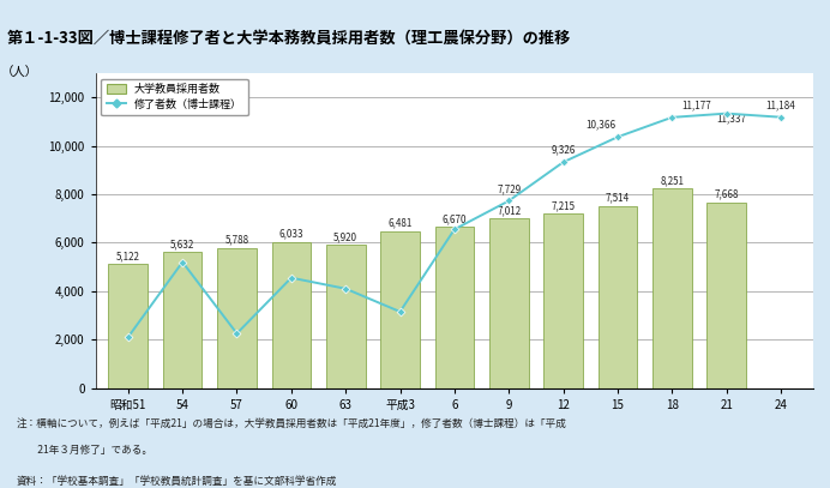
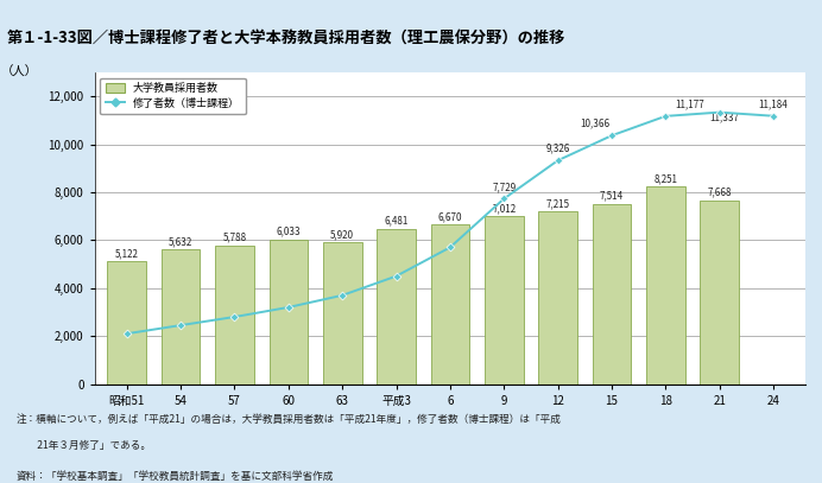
修了者数（博士課程）/54: 5,200 -> 2,450
修了者数（博士課程）/57: 2,250 -> 2,800
修了者数（博士課程）/60: 4,550 -> 3,200
修了者数（博士課程）/63: 4,100 -> 3,700
修了者数（博士課程）/平成3: 3,150 -> 4,500
修了者数（博士課程）/6: 6,550 -> 5,700
